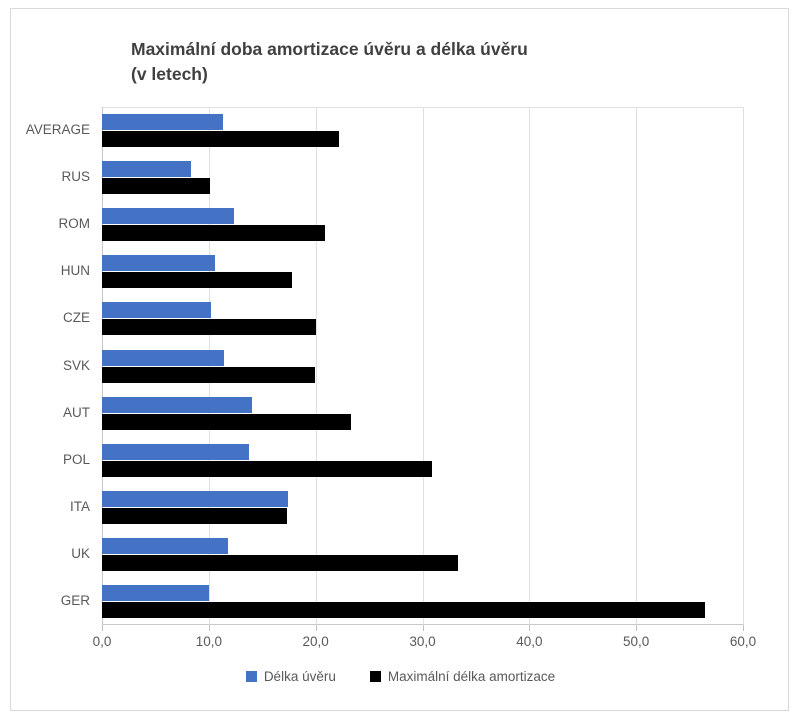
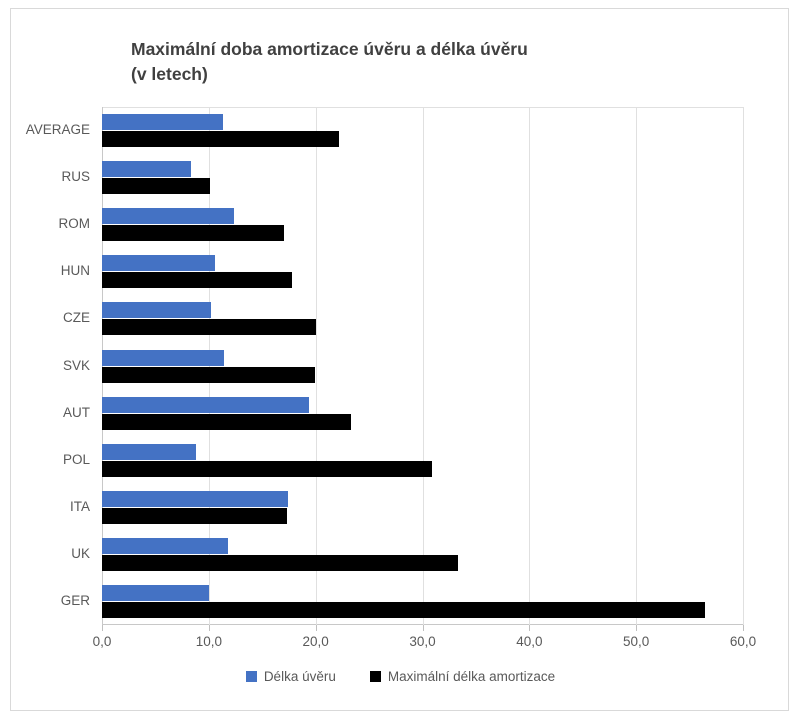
Maximální délka amortizace/ROM: 20,9 -> 17,0
Délka úvěru/AUT: 14,0 -> 19,4
Délka úvěru/POL: 13,8 -> 8,8
